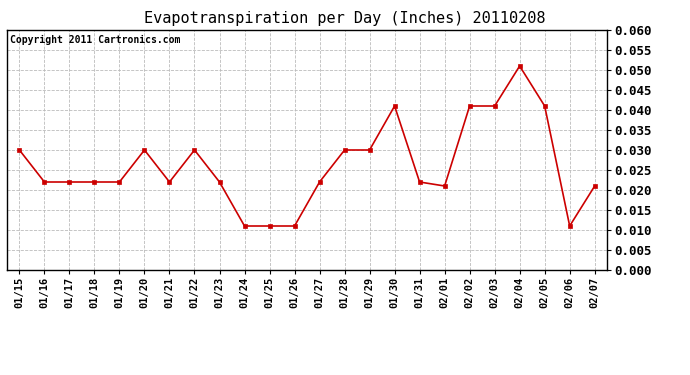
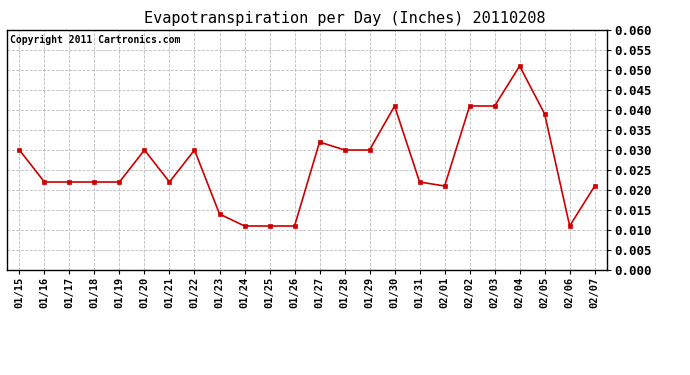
01/23: 0.022 -> 0.014
01/27: 0.022 -> 0.032
02/05: 0.041 -> 0.039
